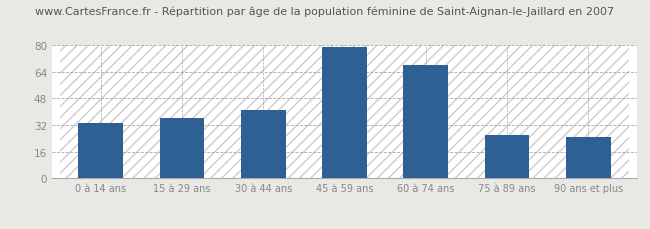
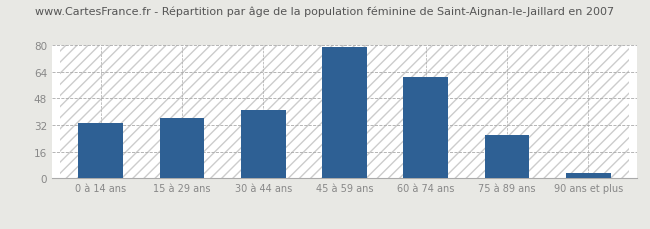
60 à 74 ans: 68 -> 61
90 ans et plus: 25 -> 3
